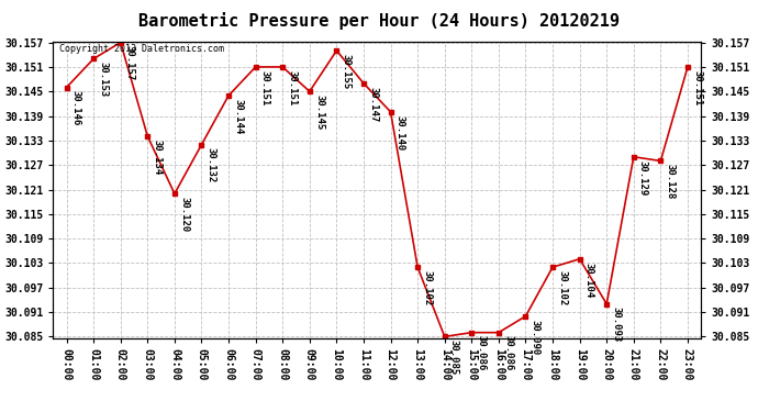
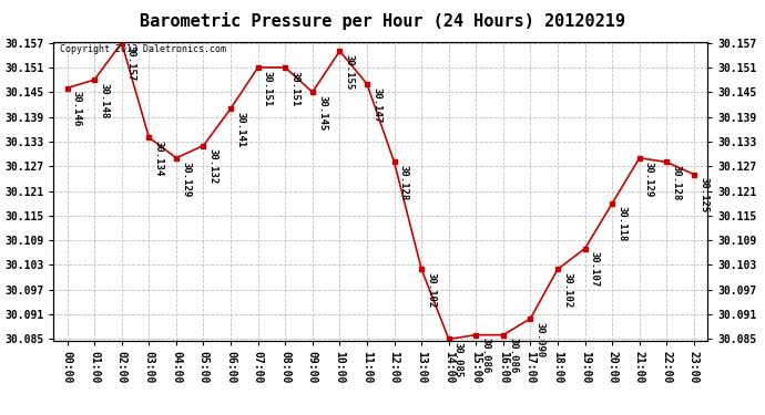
01:00: 30.153 -> 30.148
04:00: 30.120 -> 30.129
06:00: 30.144 -> 30.141
12:00: 30.140 -> 30.128
19:00: 30.104 -> 30.107
20:00: 30.093 -> 30.118
23:00: 30.151 -> 30.125
